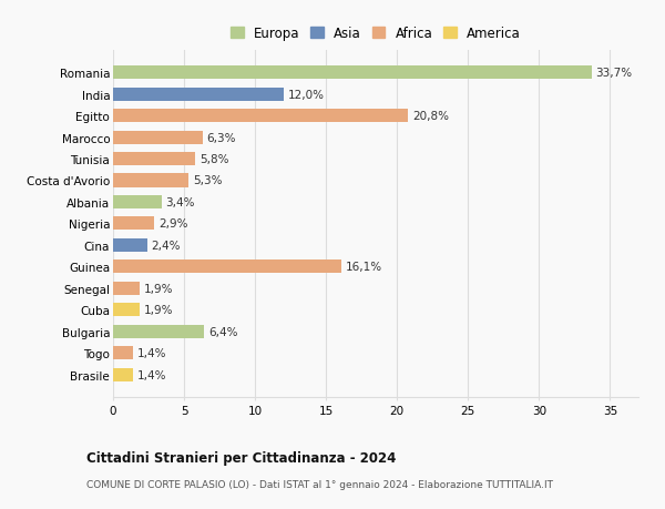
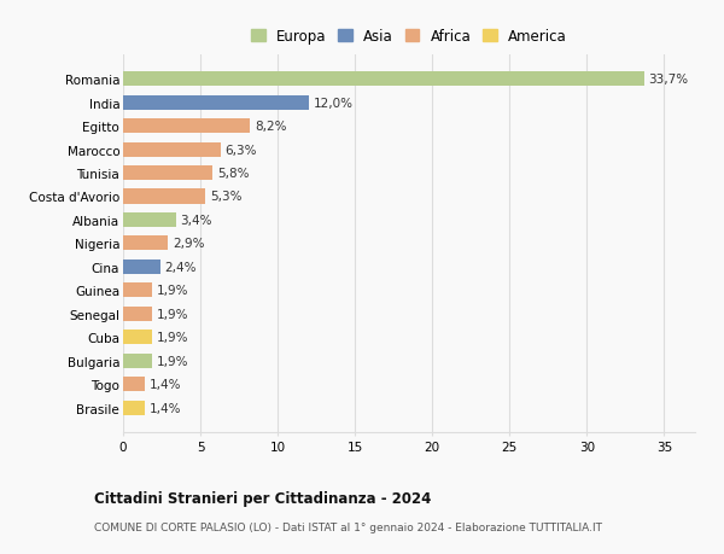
Egitto: 20,8% -> 8,2%
Guinea: 16,1% -> 1,9%
Bulgaria: 6,4% -> 1,9%
